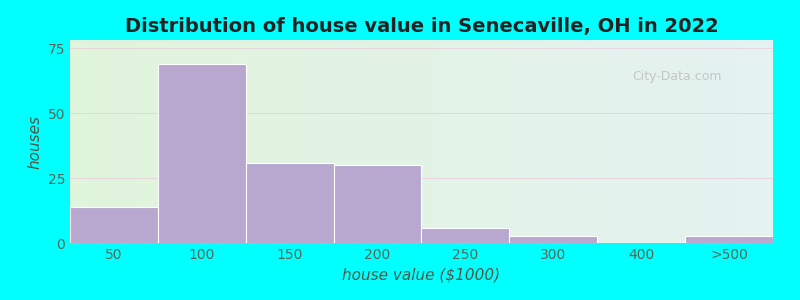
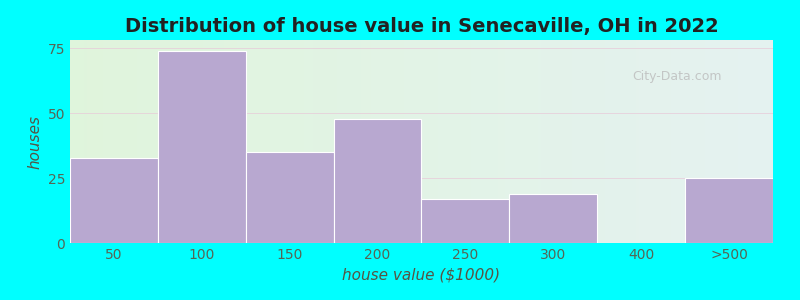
50: 14 -> 33
100: 69 -> 74
150: 31 -> 35
200: 30 -> 48
250: 6 -> 17
300: 3 -> 19
>500: 3 -> 25
